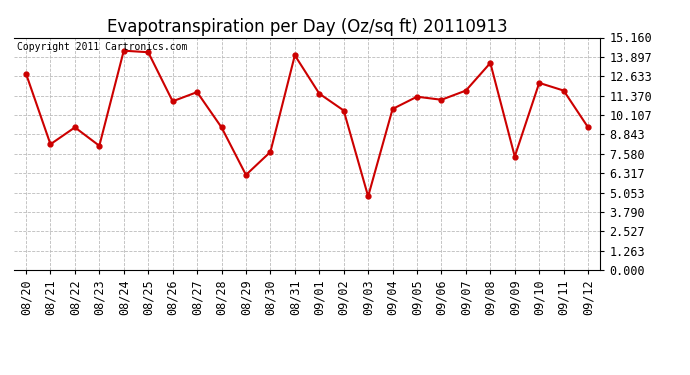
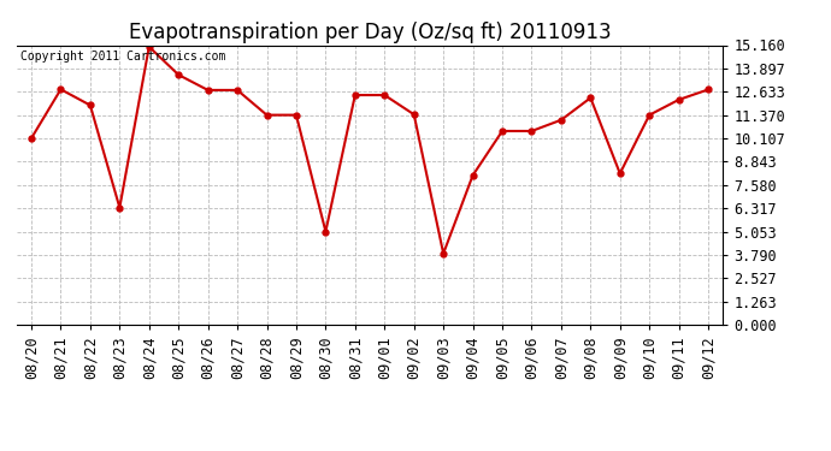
08/20: 12.8 -> 10.1
08/21: 8.2 -> 12.8
08/22: 9.3 -> 11.9
08/23: 8.1 -> 6.3
08/24: 14.3 -> 15.1
08/25: 14.2 -> 13.6
08/26: 11.0 -> 12.7
08/27: 11.6 -> 12.7
08/28: 9.3 -> 11.4
08/29: 6.2 -> 11.4
08/30: 7.7 -> 5.0
08/31: 14.0 -> 12.4
09/01: 11.5 -> 12.4
09/02: 10.4 -> 11.4
09/03: 4.8 -> 3.9
09/04: 10.5 -> 8.1
09/05: 11.3 -> 10.5
09/06: 11.1 -> 10.5
09/07: 11.7 -> 11.1
09/08: 13.5 -> 12.3
09/09: 7.4 -> 8.2
09/10: 12.2 -> 11.4
09/11: 11.7 -> 12.2
09/12: 9.3 -> 12.8
